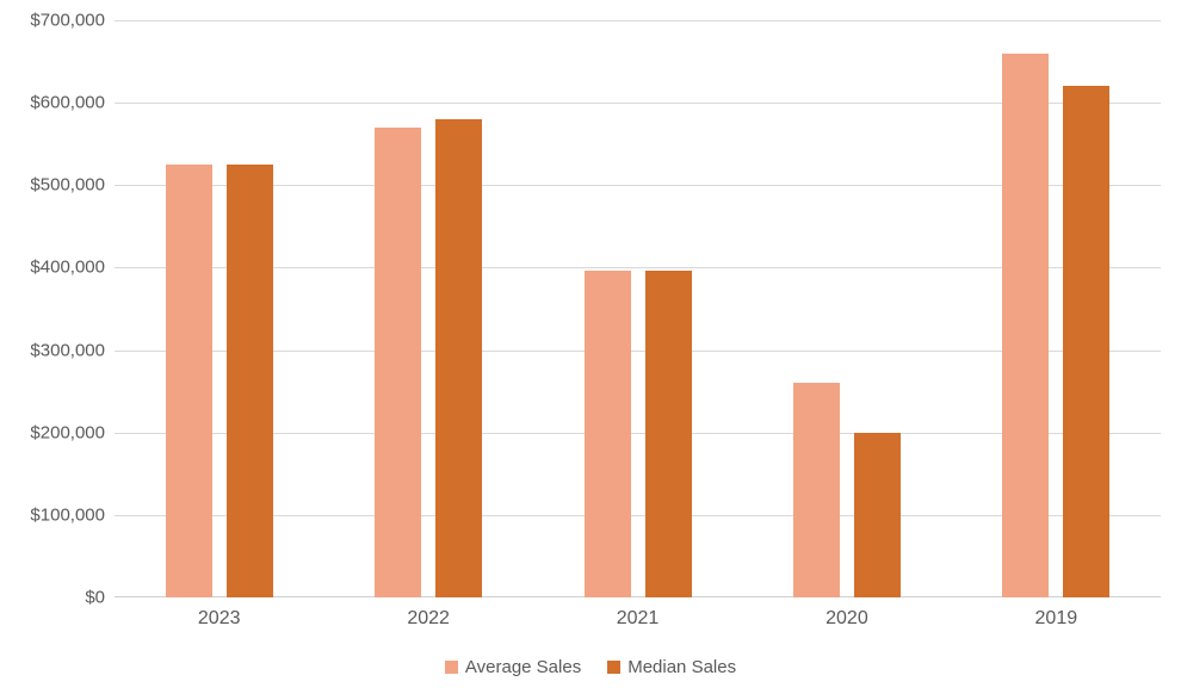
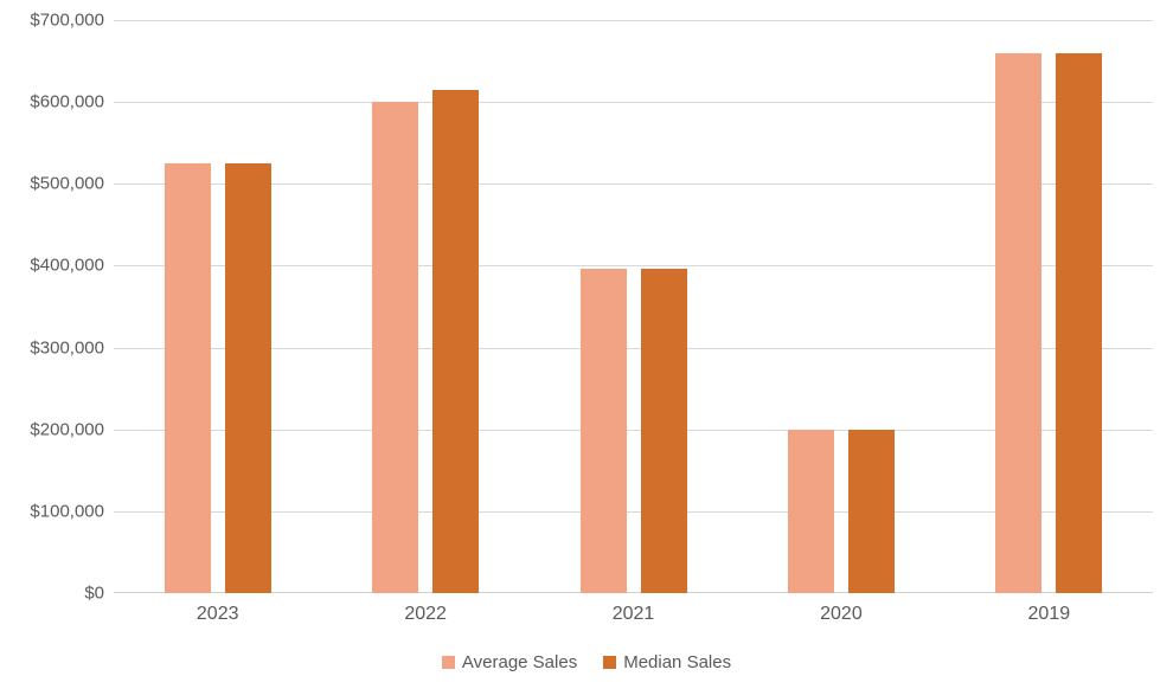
Average Sales/2022: $570000 -> $600000
Median Sales/2022: $580000 -> $620000
Average Sales/2020: $260000 -> $200000
Median Sales/2019: $620000 -> $660000
